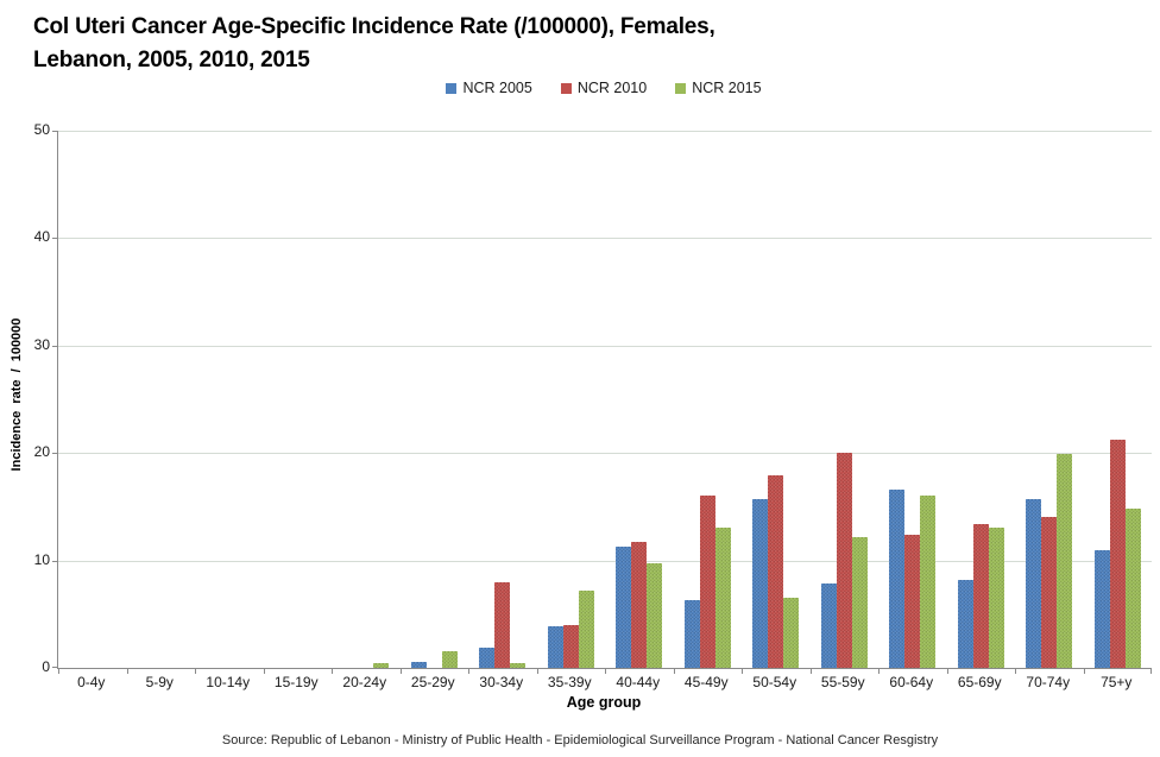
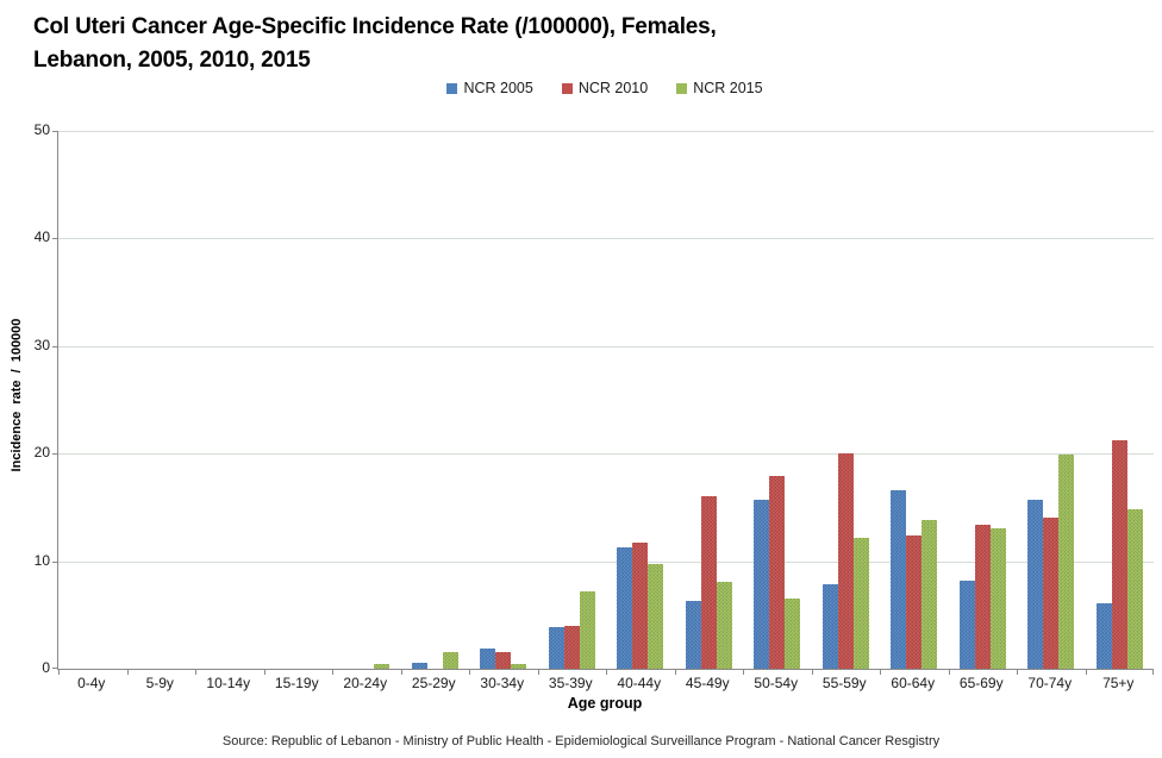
NCR 2010/30-34y: 8 -> 2
NCR 2015/45-49y: 13 -> 8
NCR 2015/60-64y: 16 -> 14
NCR 2005/75+y: 11 -> 6
